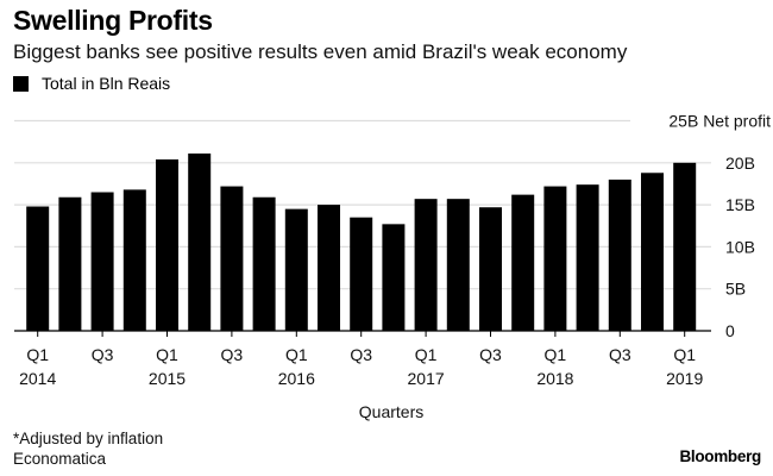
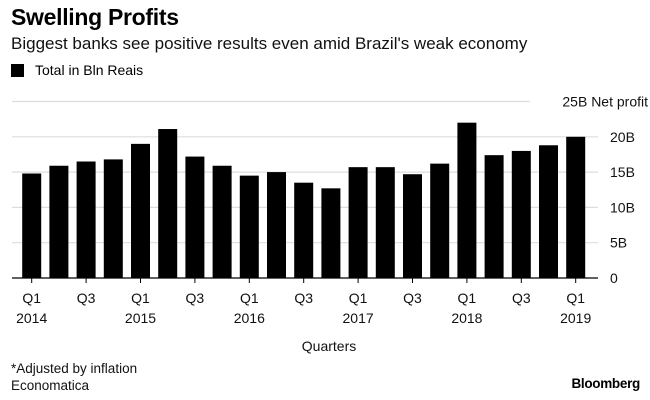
Q1 2015: 20B -> 19B
Q1 2018: 17B -> 22B
